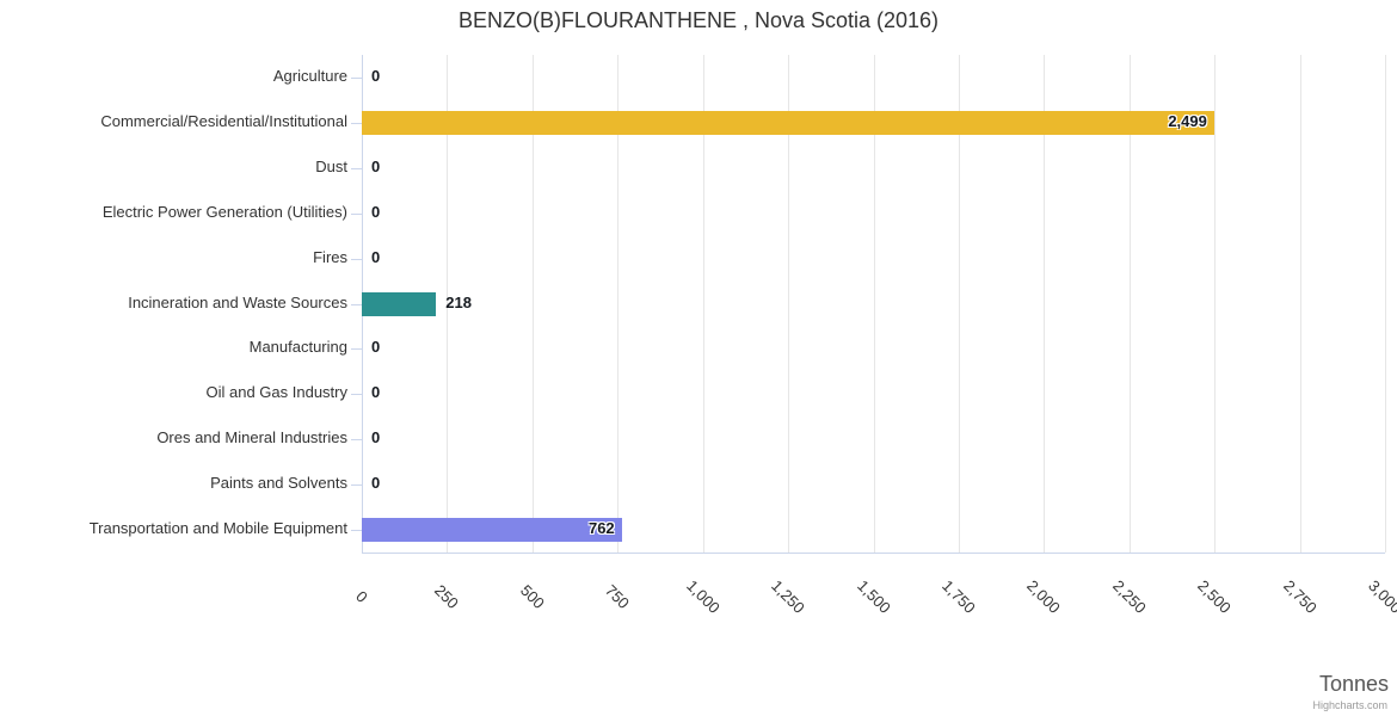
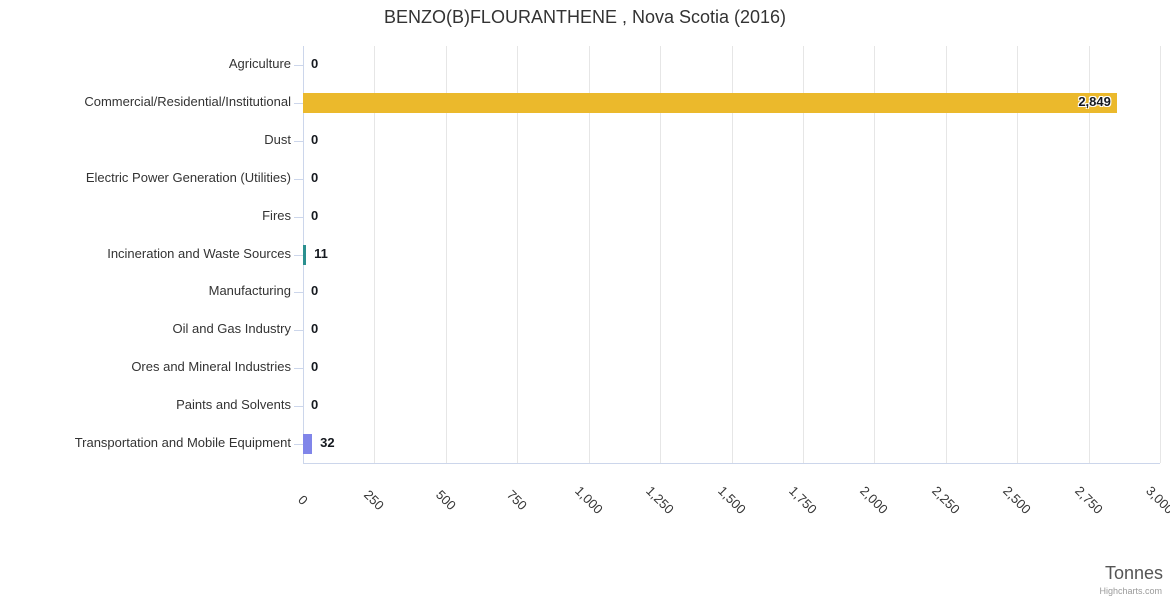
Commercial/Residential/Institutional: 2,499 -> 2,849
Incineration and Waste Sources: 218 -> 11
Transportation and Mobile Equipment: 762 -> 32
